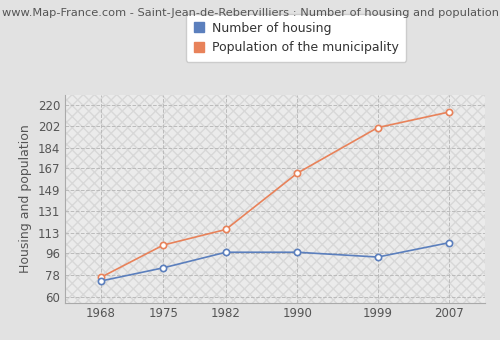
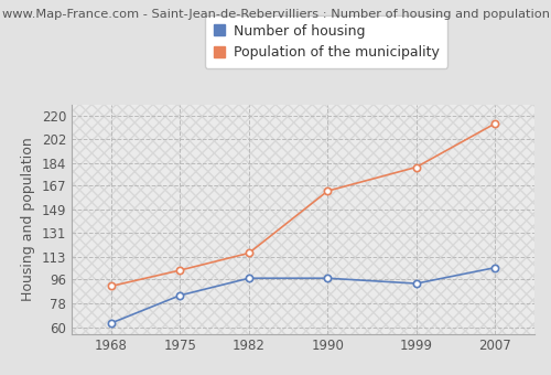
Number of housing/1968: 73 -> 63
Population of the municipality/1968: 76 -> 91
Population of the municipality/1999: 201 -> 181
